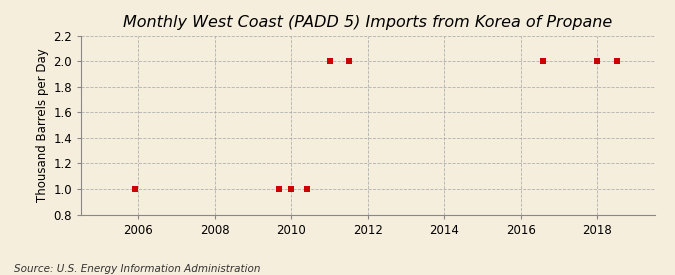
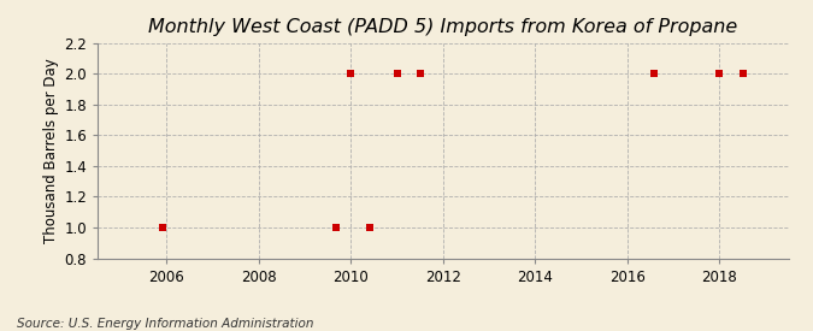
2010: 1 -> 2
